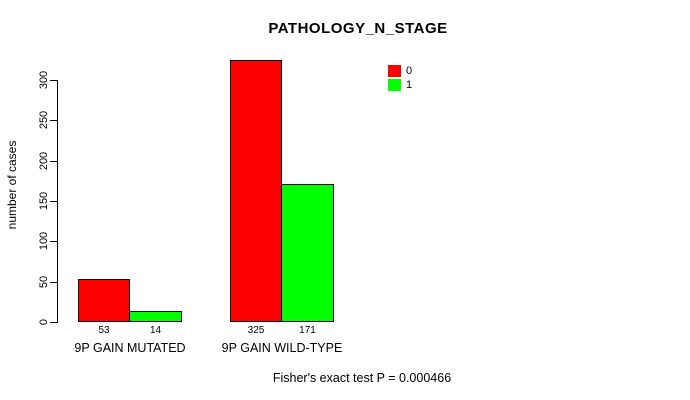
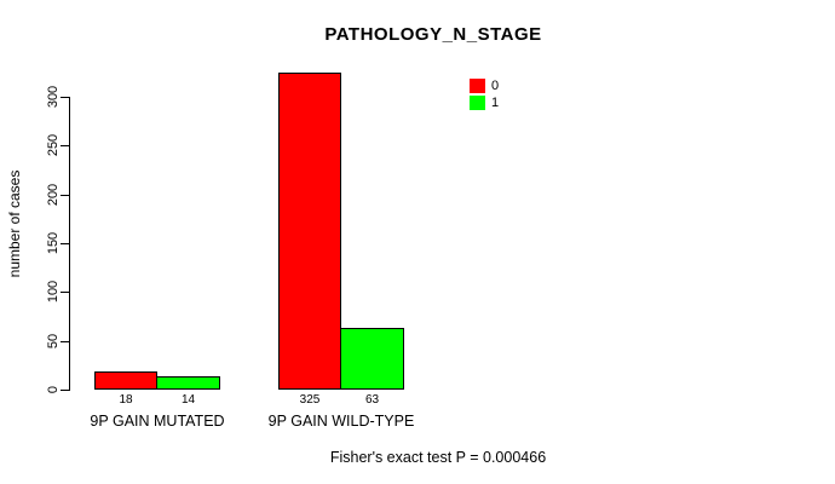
0/9P GAIN MUTATED: 53 -> 18
1/9P GAIN WILD-TYPE: 171 -> 63
